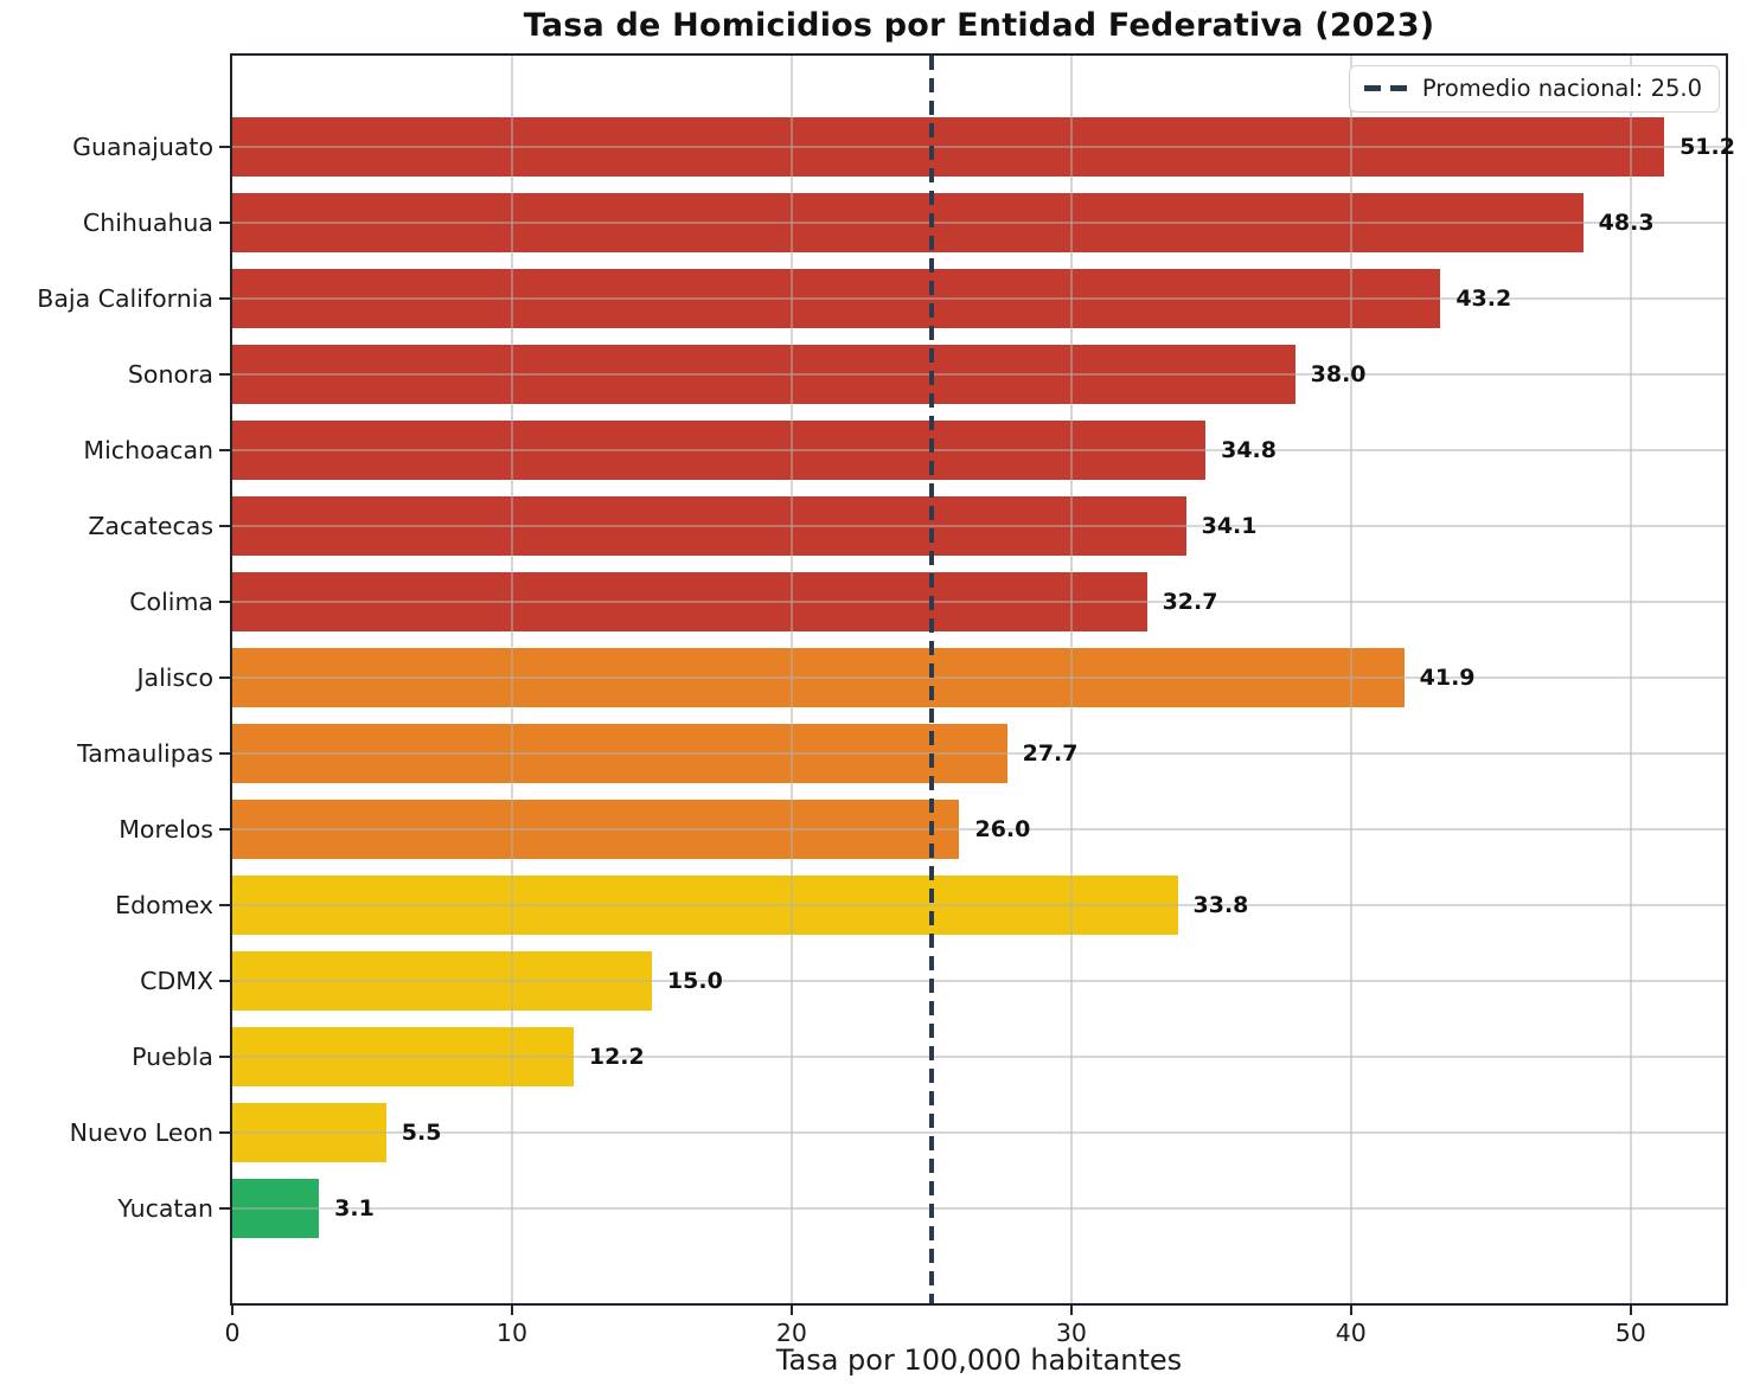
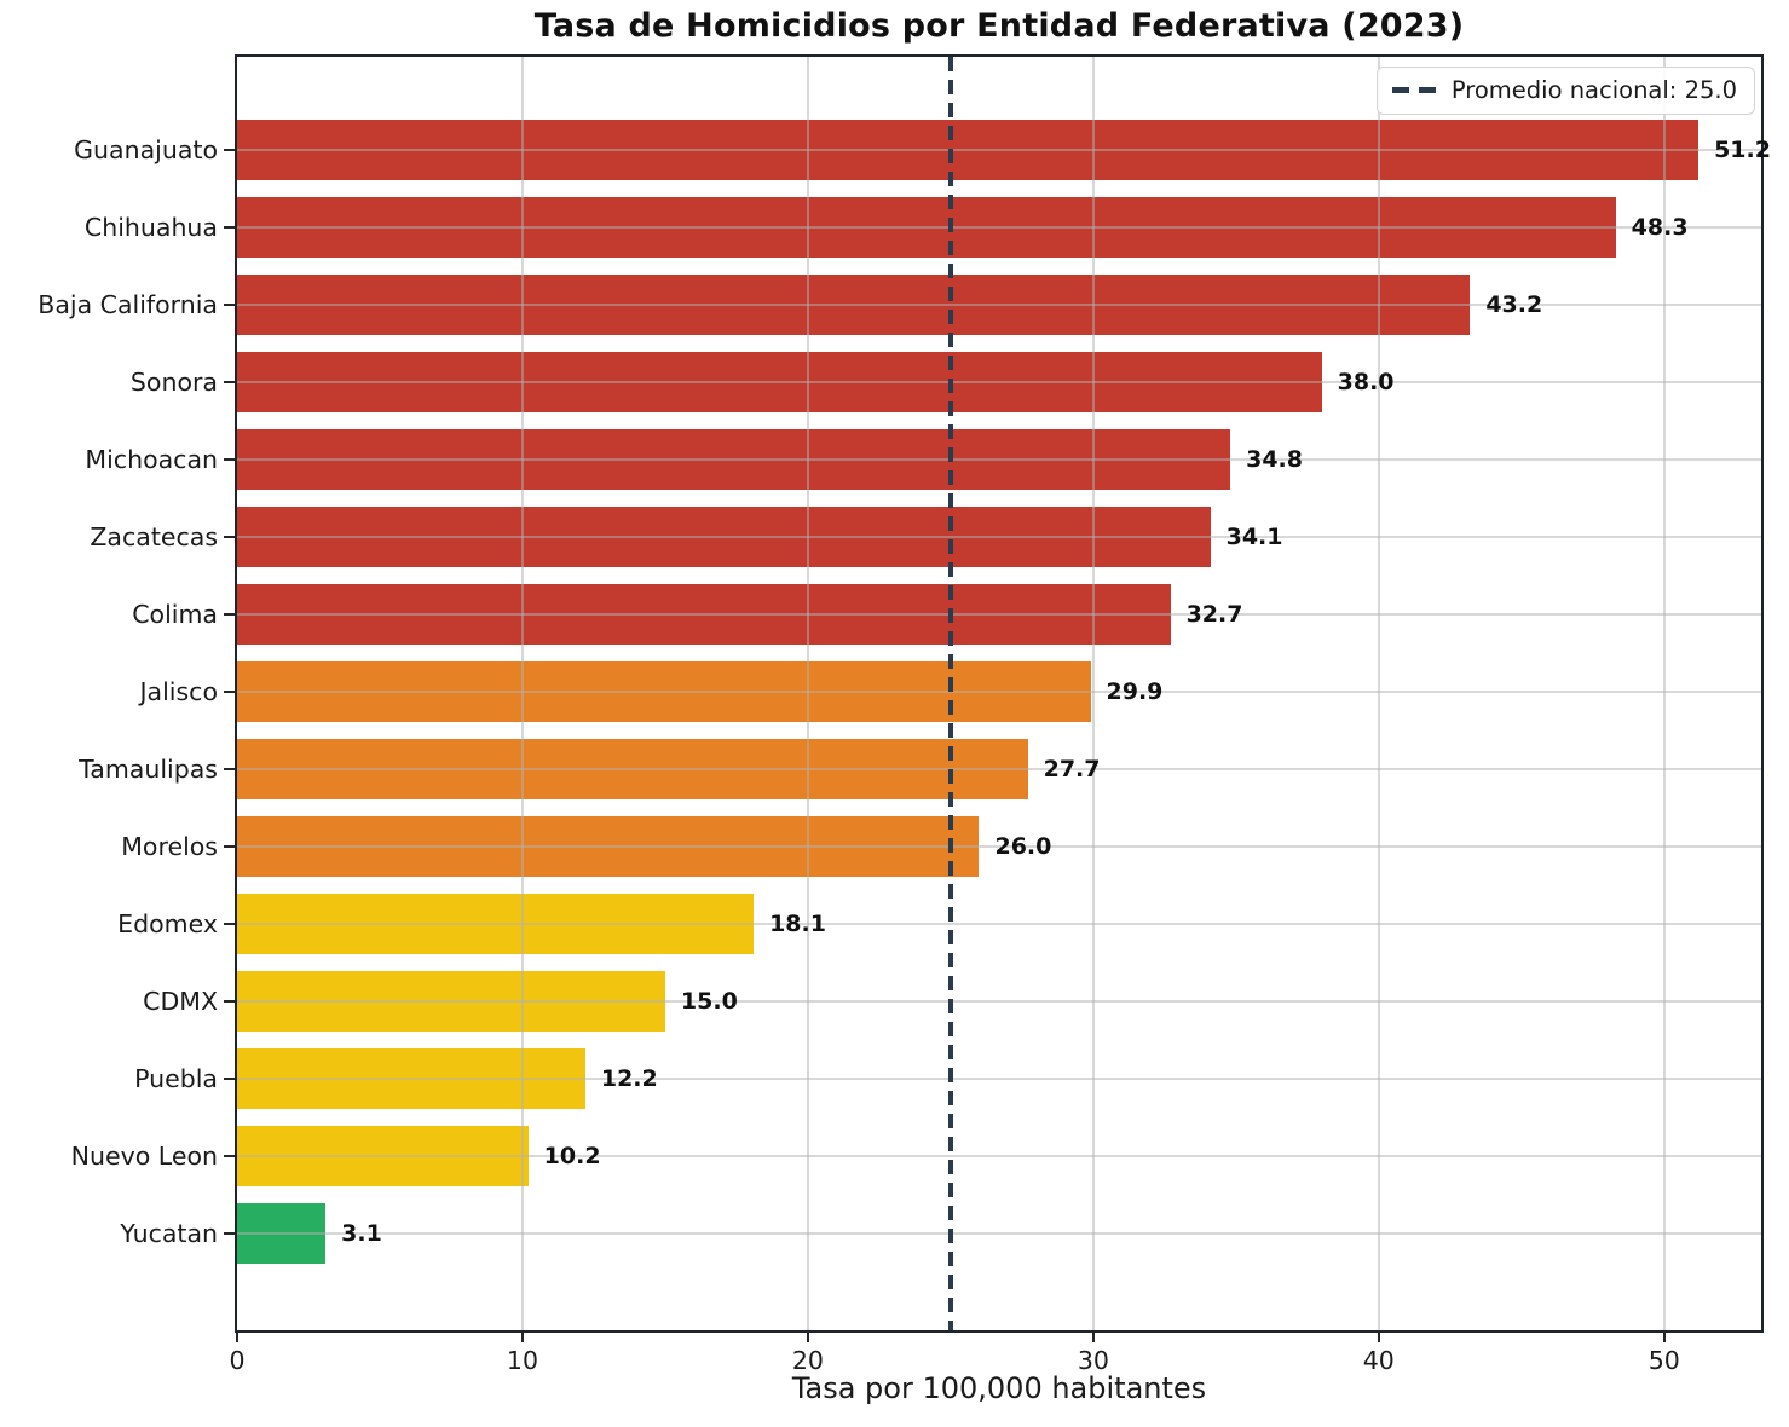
Jalisco: 41.9 -> 29.9
Edomex: 33.8 -> 18.1
Nuevo Leon: 5.5 -> 10.2
